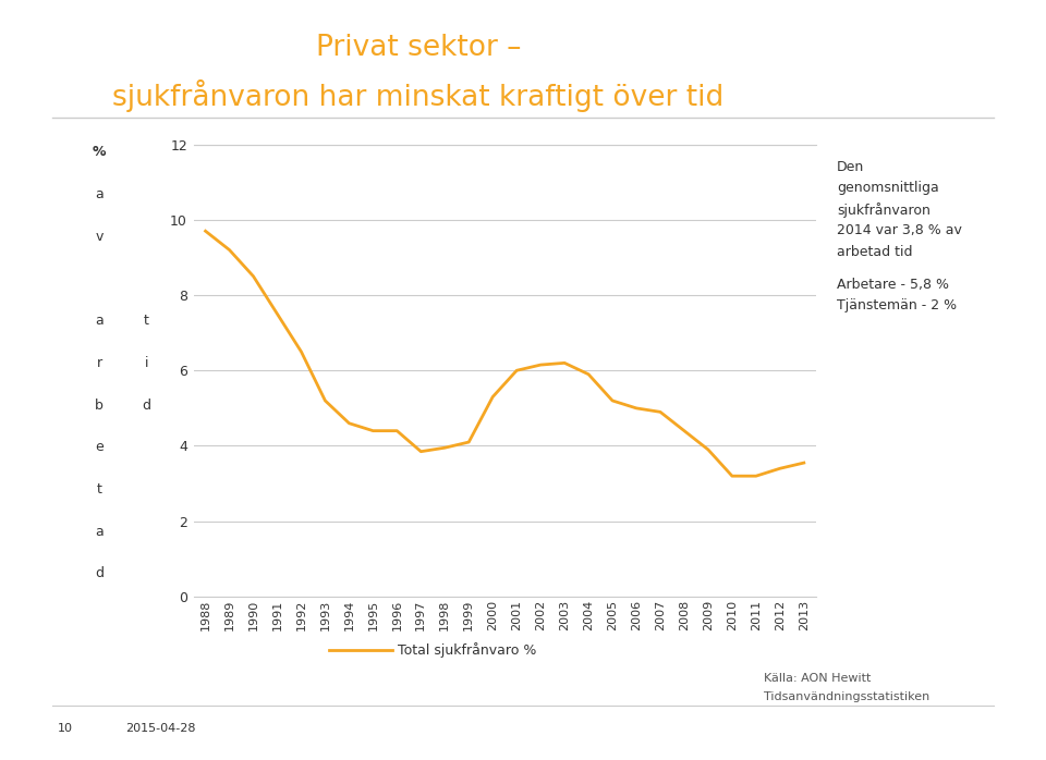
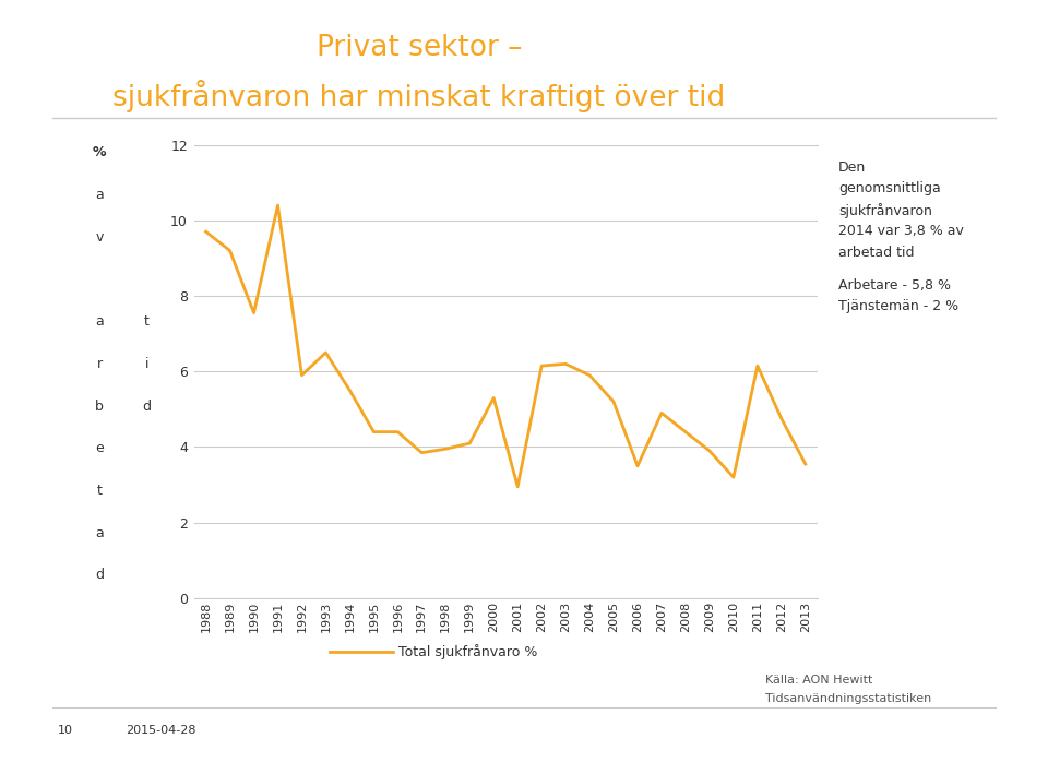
1990: 8.50 -> 7.55
1991: 7.50 -> 10.40
1992: 6.50 -> 5.90
1993: 5.20 -> 6.50
1994: 4.60 -> 5.50
2001: 6.00 -> 2.95
2006: 5.00 -> 3.50
2011: 3.20 -> 6.15
2012: 3.40 -> 4.75
